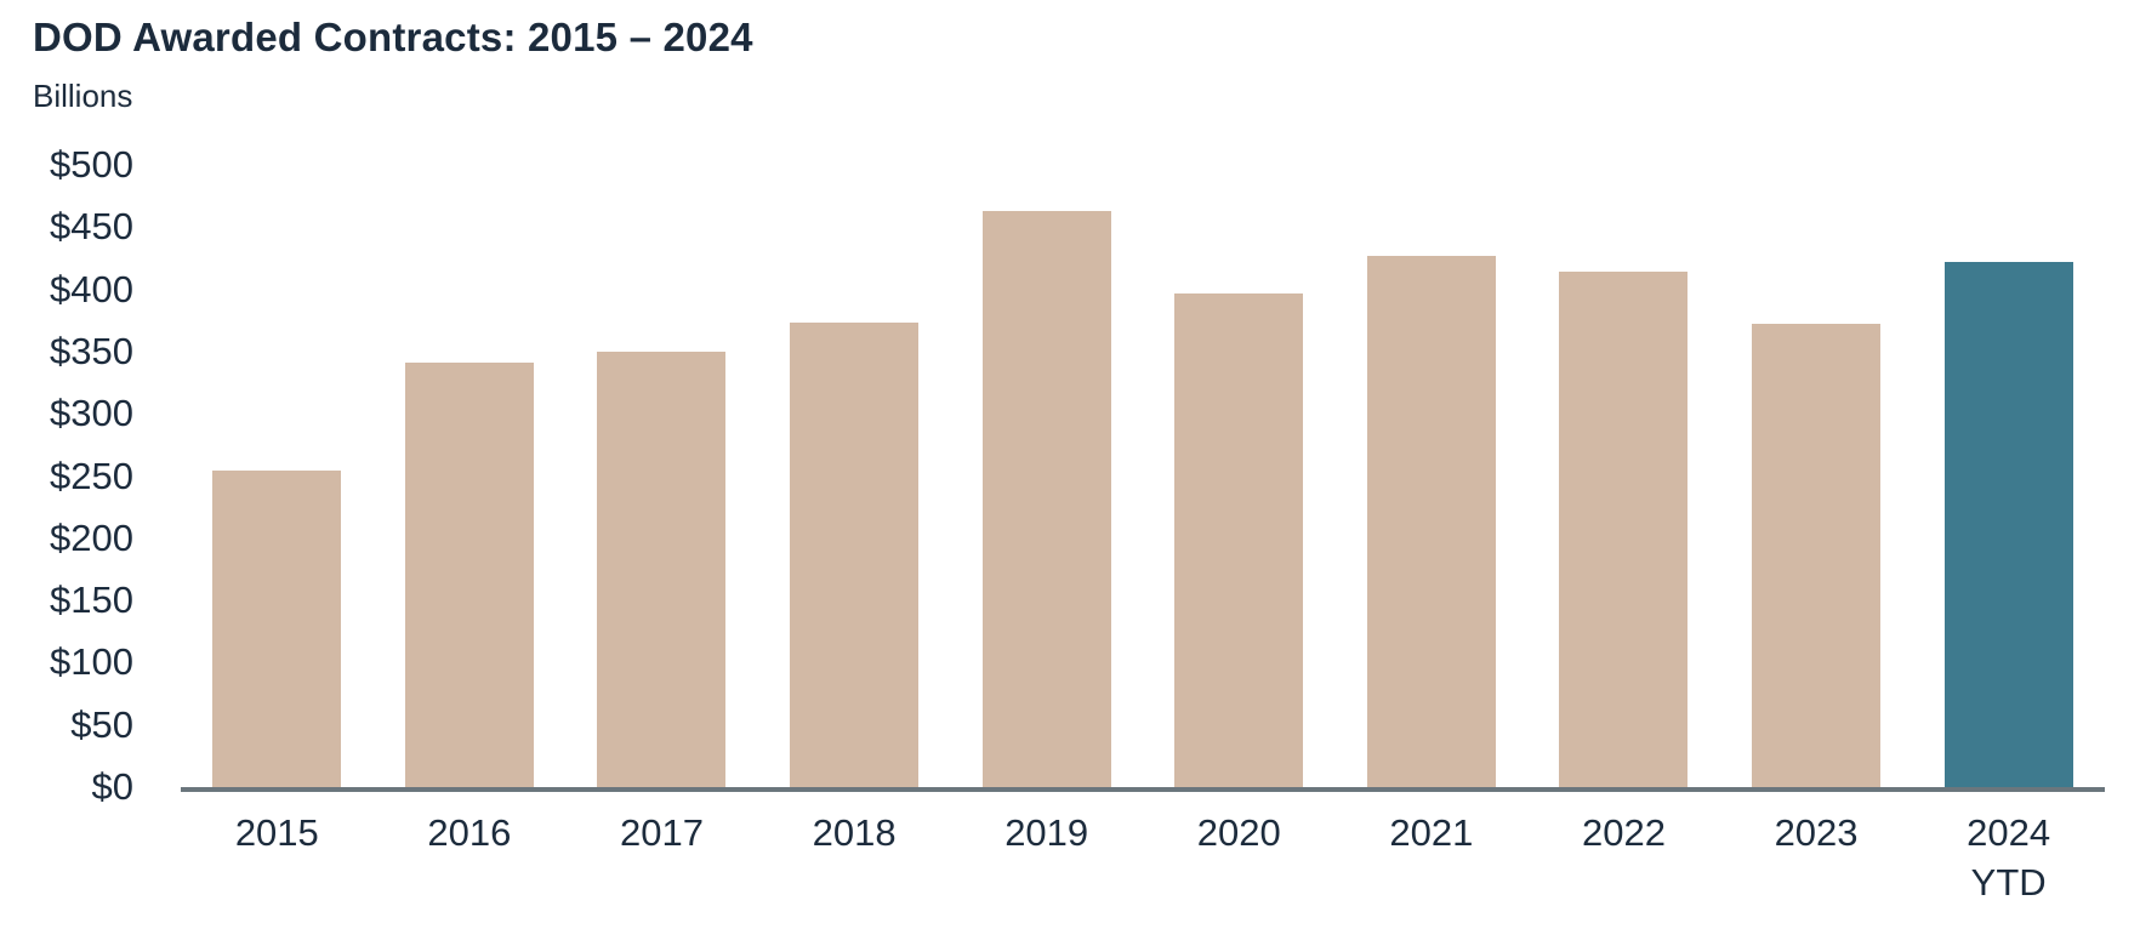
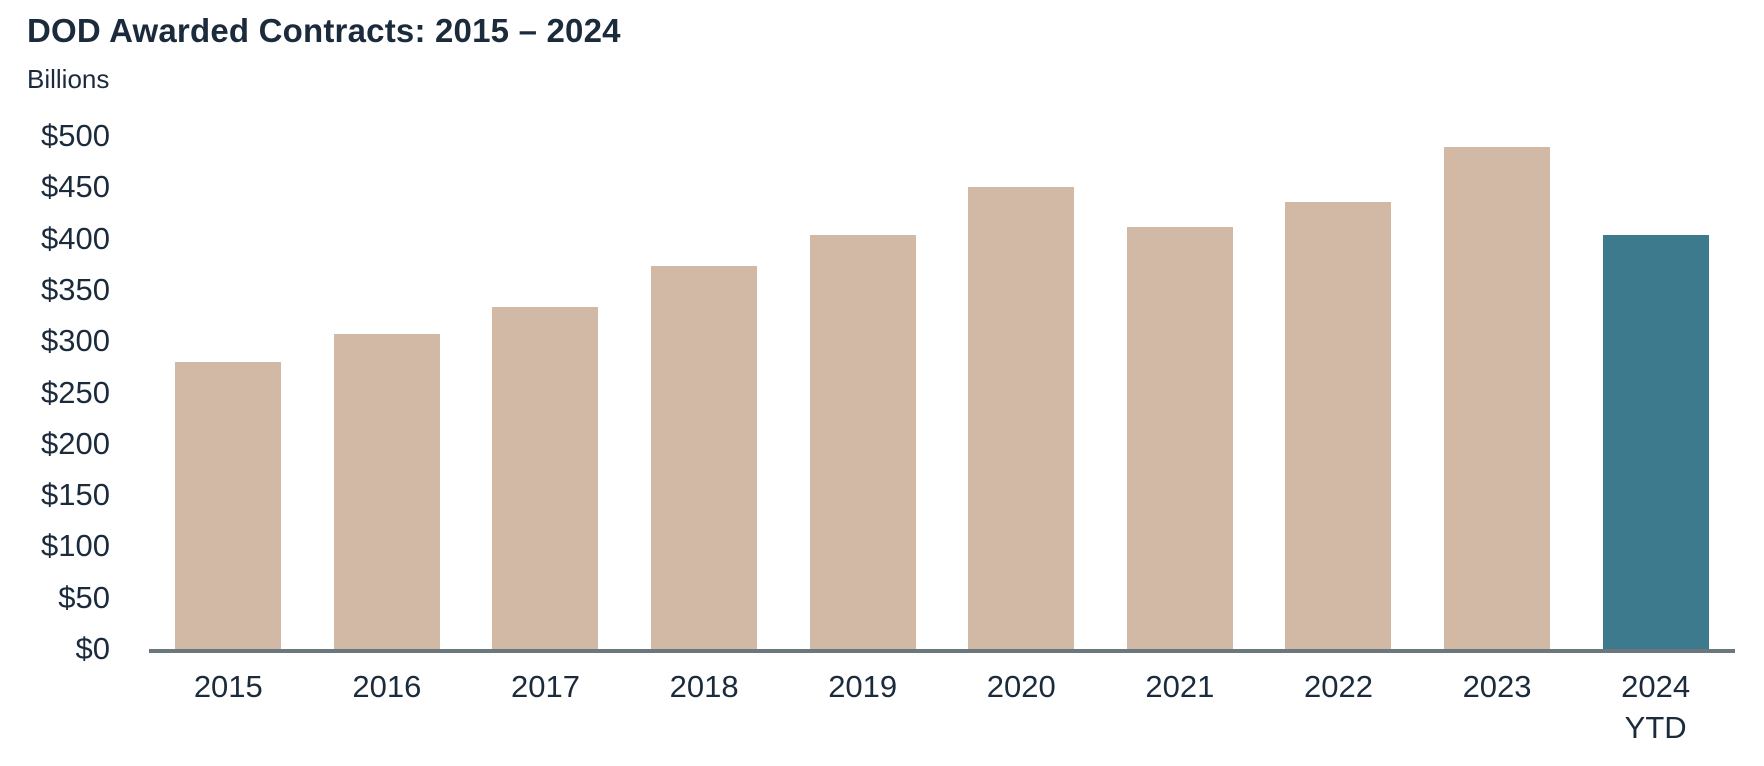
2015: $254 -> $280
2016: $341 -> $307
2017: $350 -> $333
2019: $463 -> $404
2020: $397 -> $450
2021: $427 -> $411
2022: $414 -> $436
2023: $372 -> $489
2024 YTD: $422 -> $404
